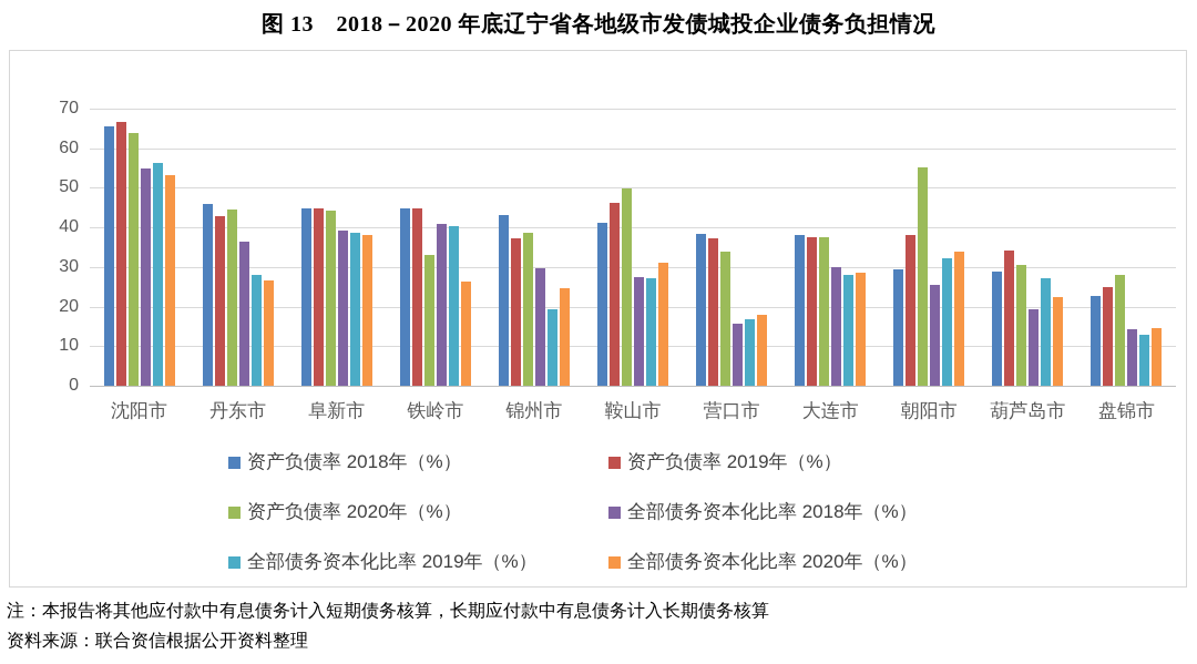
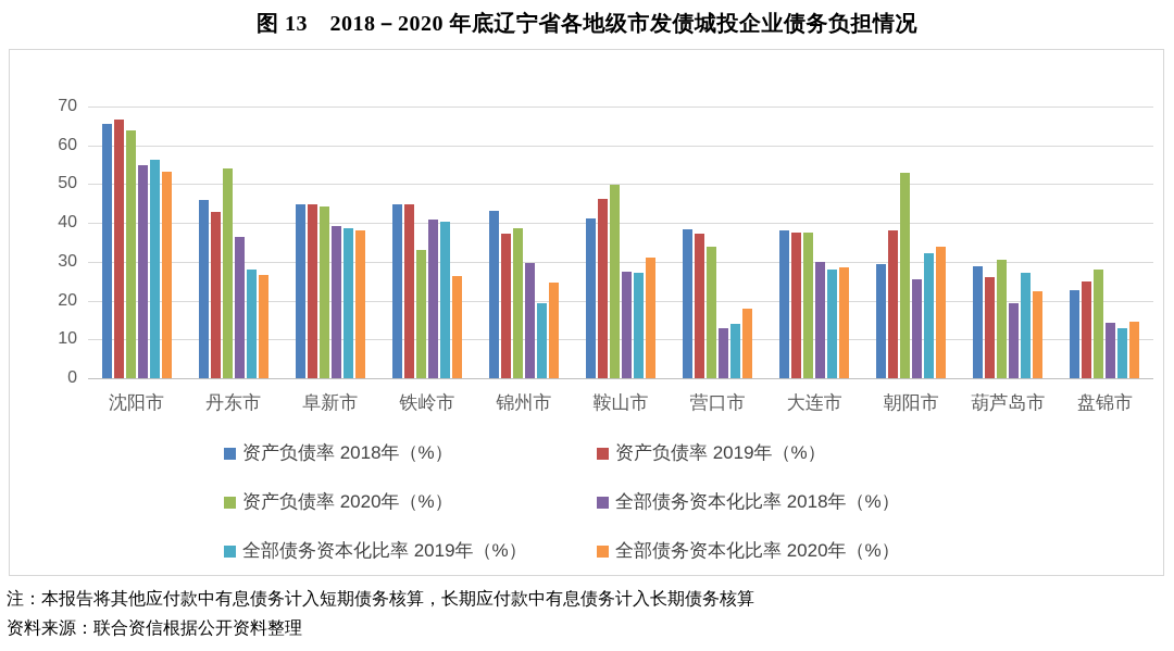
资产负债率 2020年（%）/丹东市: 44 -> 54
全部债务资本化比率 2018年（%）/营口市: 16 -> 13
全部债务资本化比率 2019年（%）/营口市: 17 -> 14
资产负债率 2020年（%）/朝阳市: 55 -> 53
资产负债率 2019年（%）/葫芦岛市: 34 -> 26
